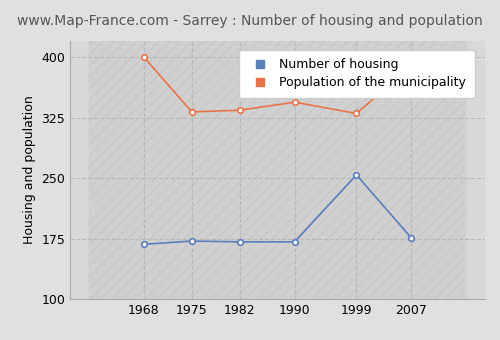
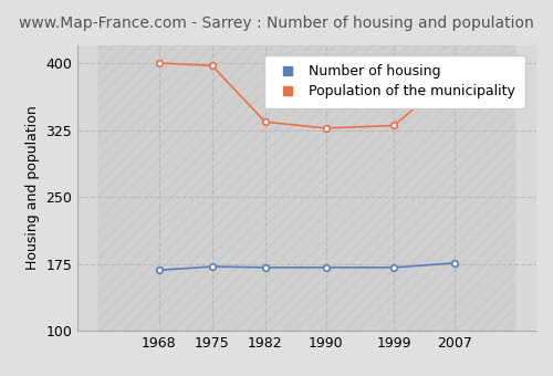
Population of the municipality/1975: 332 -> 397
Population of the municipality/1990: 344 -> 327
Number of housing/1999: 254 -> 171
